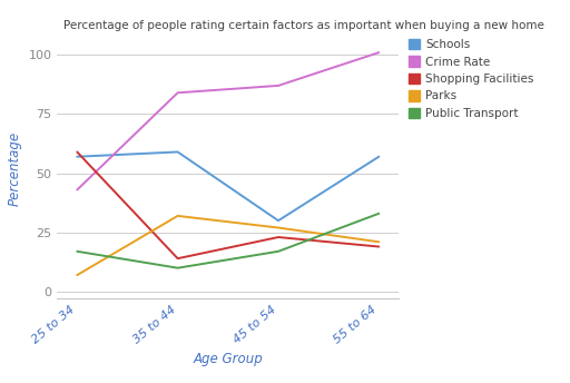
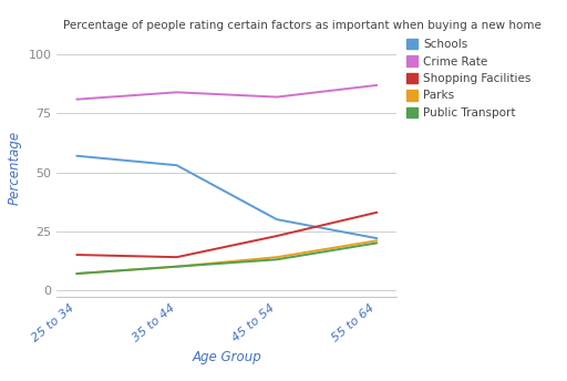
Crime Rate/25 to 34: 43 -> 81
Shopping Facilities/25 to 34: 59 -> 15
Public Transport/25 to 34: 17 -> 7
Schools/35 to 44: 59 -> 53
Parks/35 to 44: 32 -> 10
Crime Rate/45 to 54: 87 -> 82
Parks/45 to 54: 27 -> 14
Public Transport/45 to 54: 17 -> 13
Schools/55 to 64: 57 -> 22
Crime Rate/55 to 64: 101 -> 87
Shopping Facilities/55 to 64: 19 -> 33
Public Transport/55 to 64: 33 -> 20
